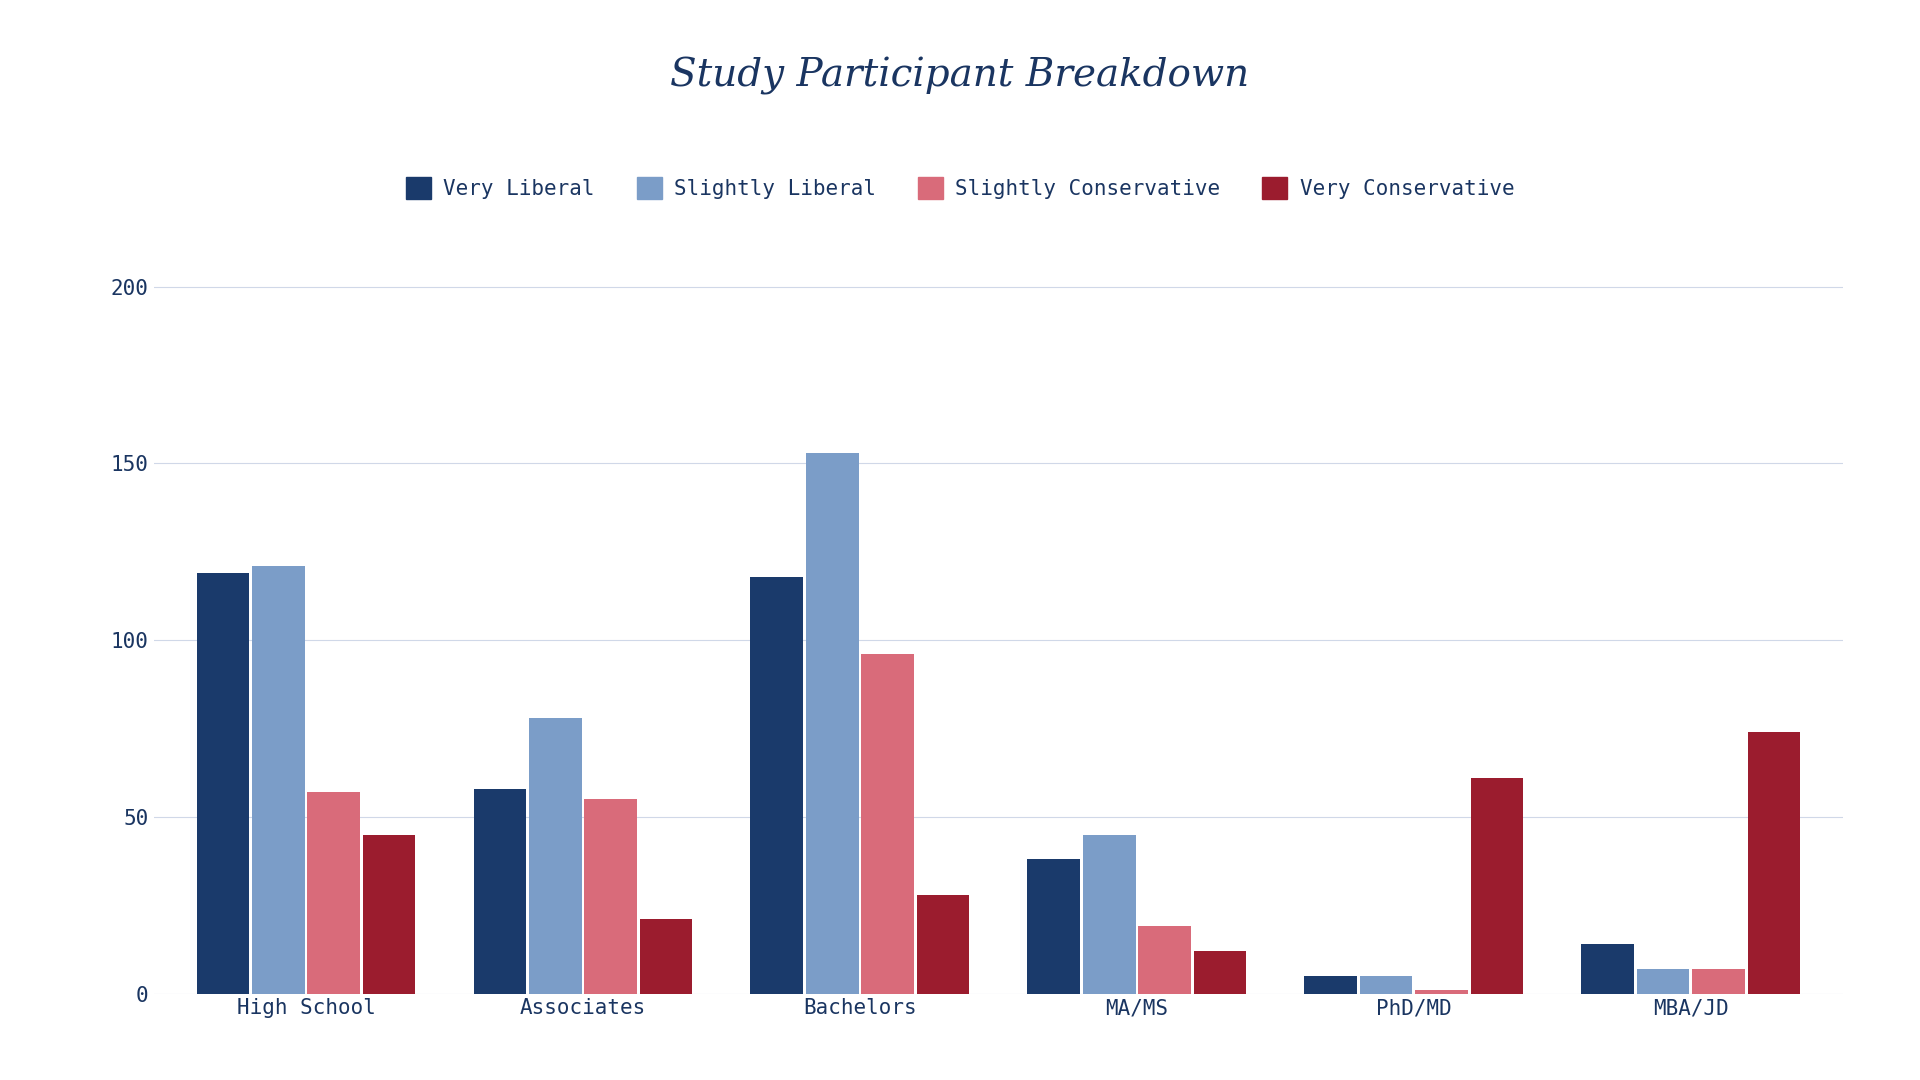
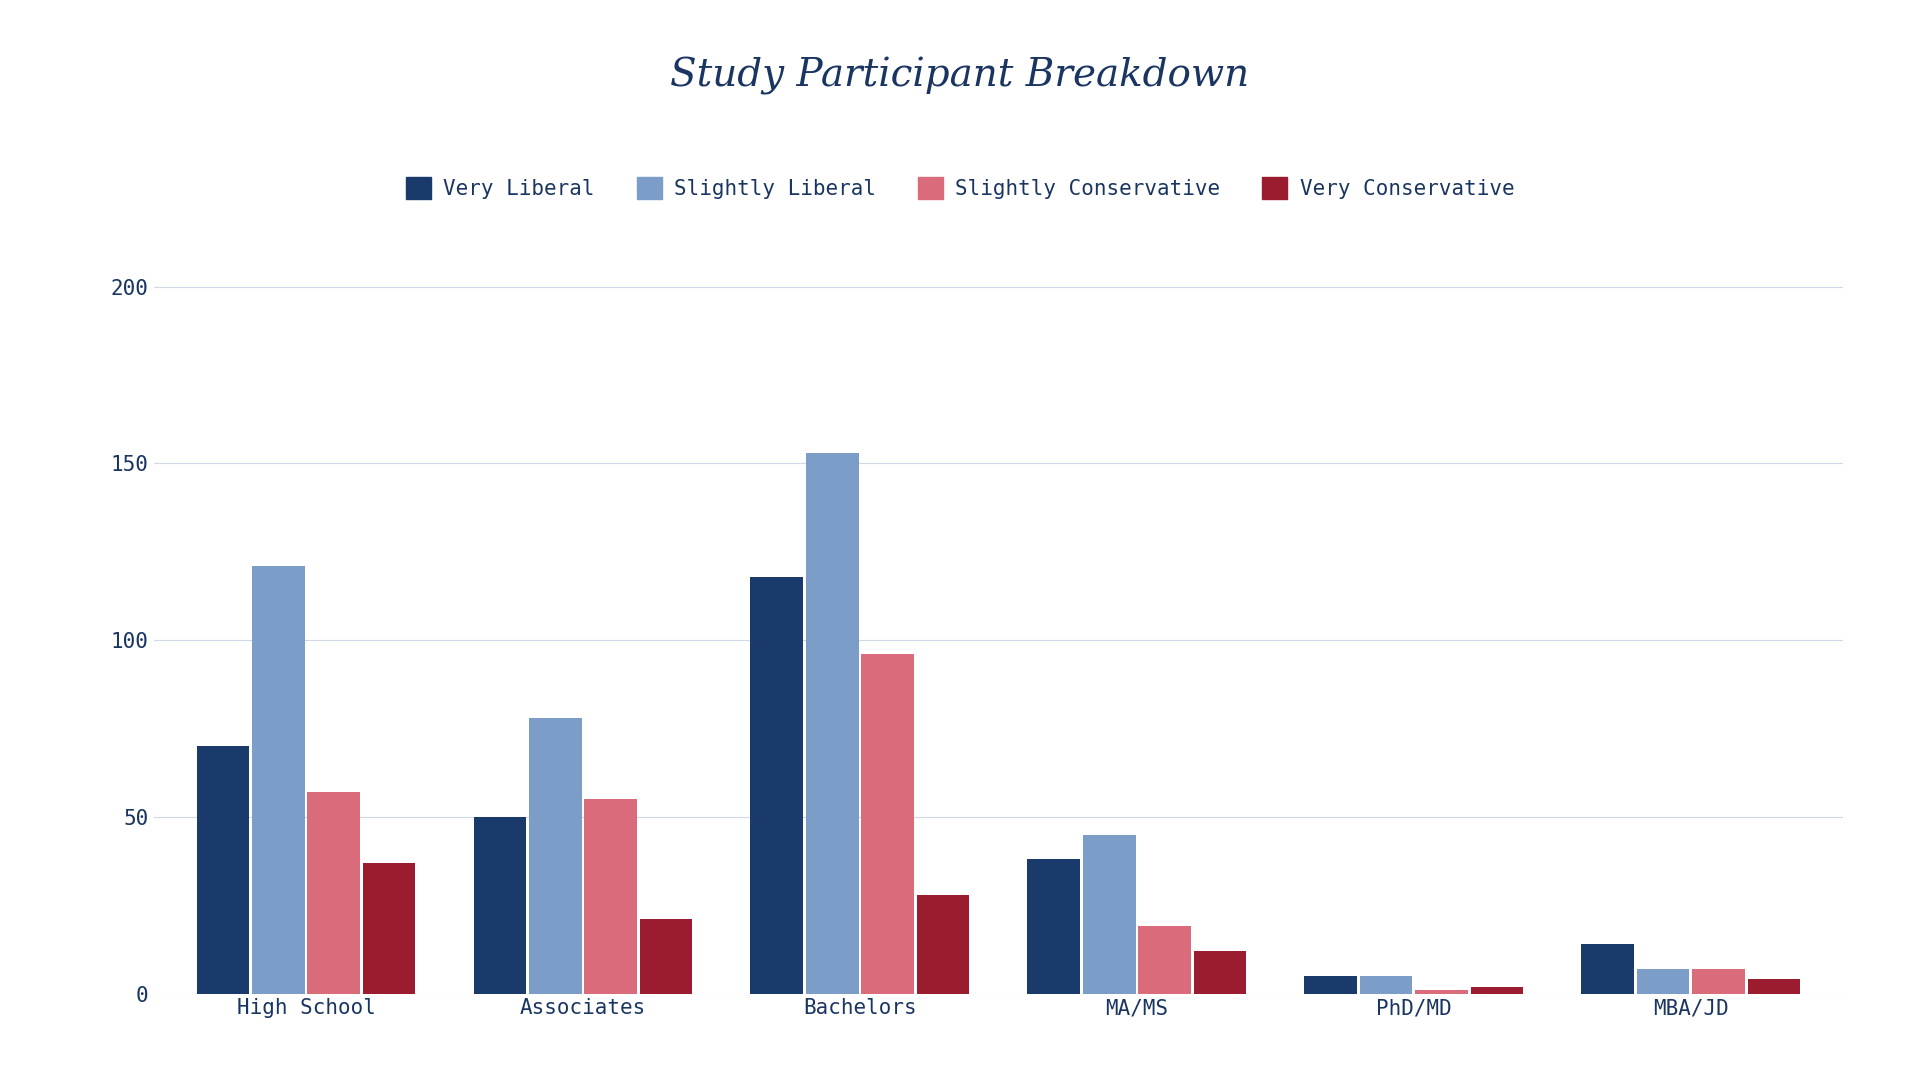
Very Liberal/High School: 119 -> 70
Very Conservative/High School: 45 -> 37
Very Liberal/Associates: 58 -> 50
Very Conservative/PhD/MD: 61 -> 2
Very Conservative/MBA/JD: 74 -> 4
